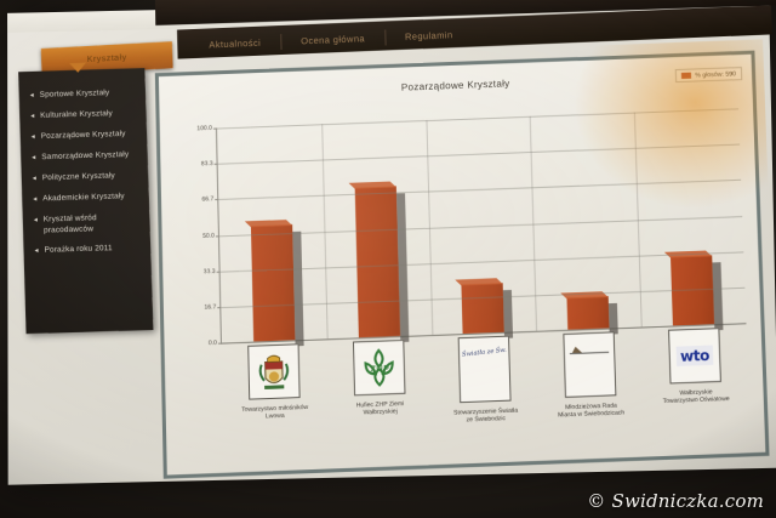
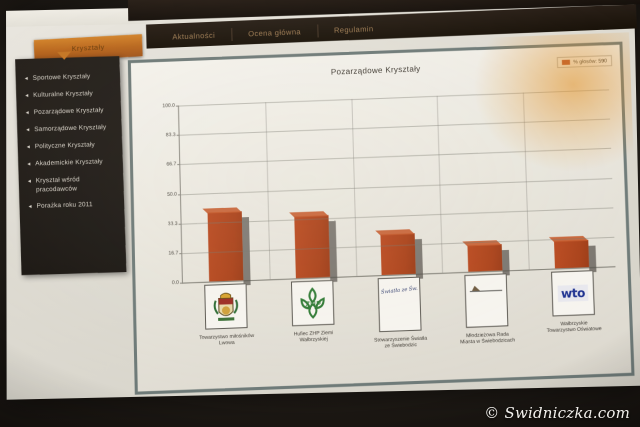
Towarzystwo miłośników Lwowa: 54 -> 39
Hufiec ZHP Ziemi Wałbrzyskiej: 70 -> 35
Wałbrzyskie Towarzystwo Oświatowe: 32 -> 16
